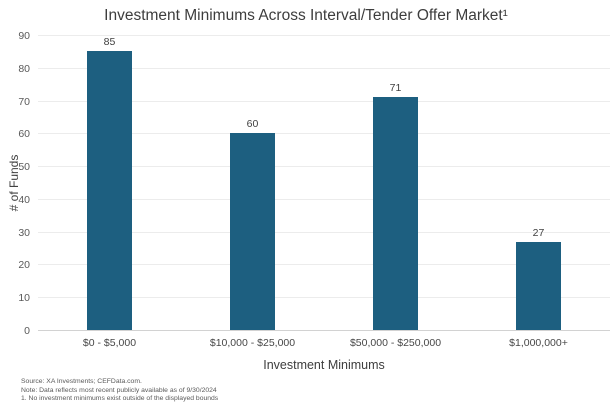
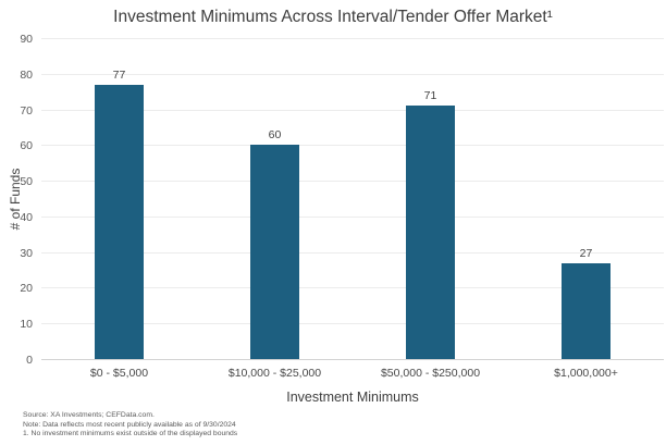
$0 - $5,000: 85 -> 77
